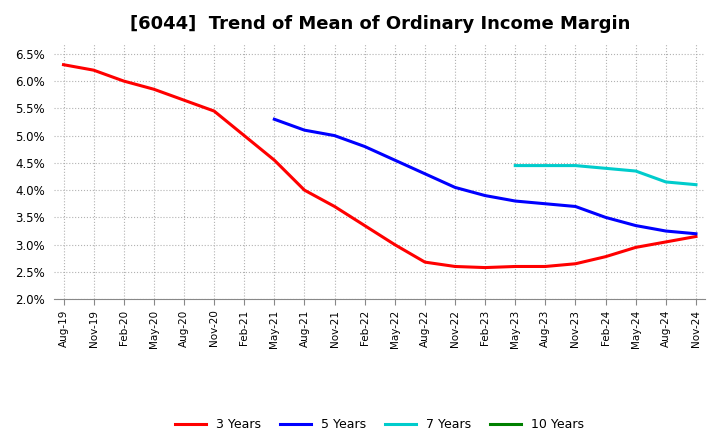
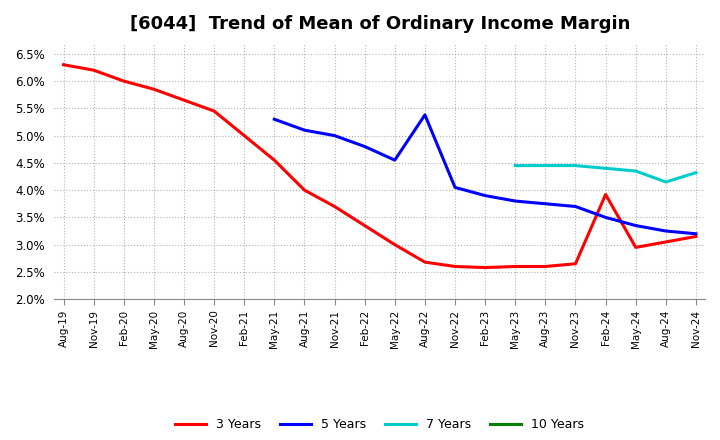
5 Years/Aug-22: 4.30% -> 5.38%
3 Years/Feb-24: 2.78% -> 3.92%
7 Years/Nov-24: 4.10% -> 4.32%
